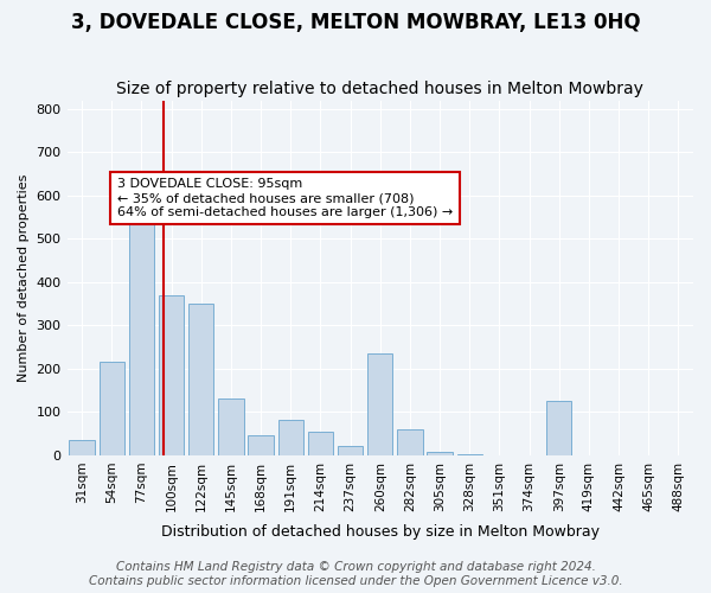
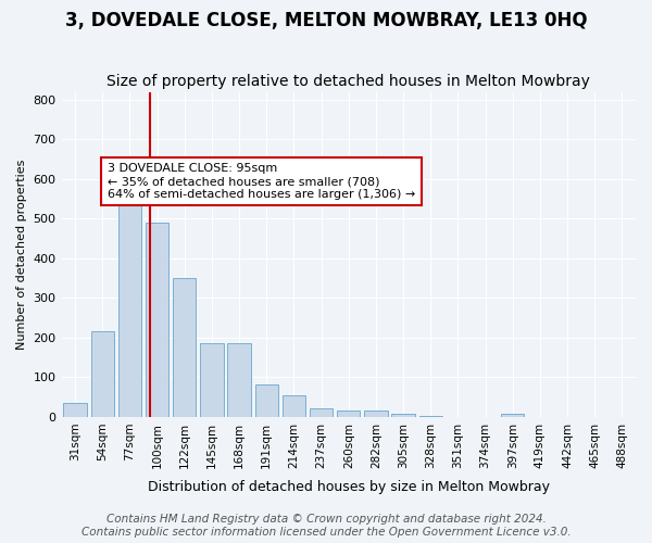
100sqm: 370 -> 490
145sqm: 130 -> 185
168sqm: 45 -> 185
260sqm: 235 -> 17
282sqm: 60 -> 15
397sqm: 125 -> 8
